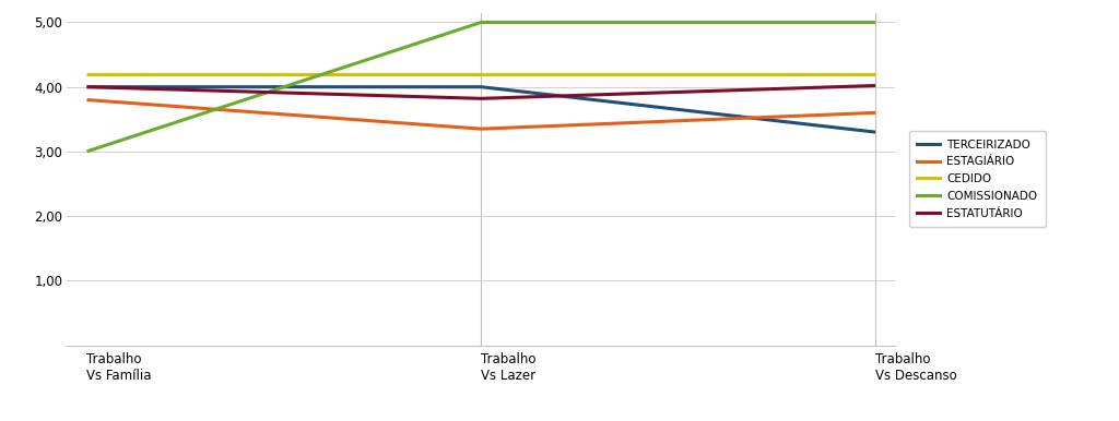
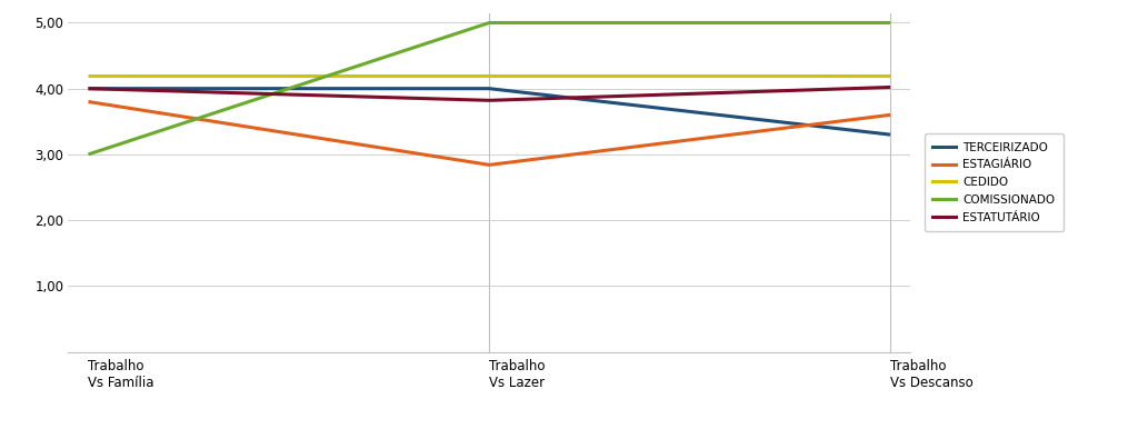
ESTAGIÁRIO/Trabalho Vs Lazer: 3,35 -> 2,84
